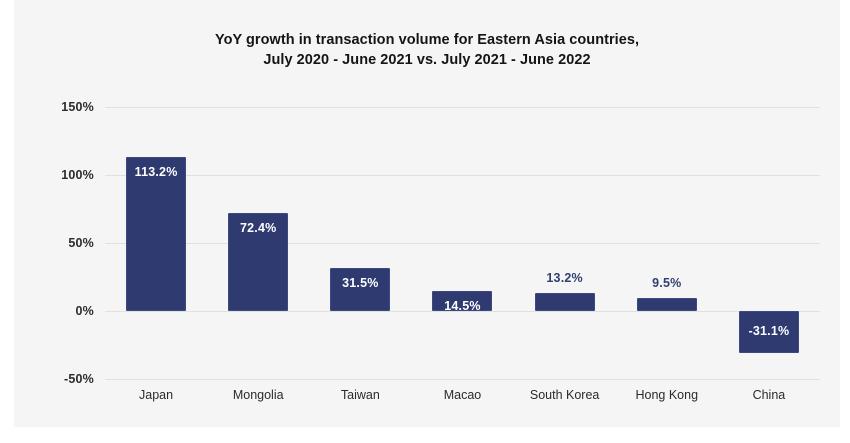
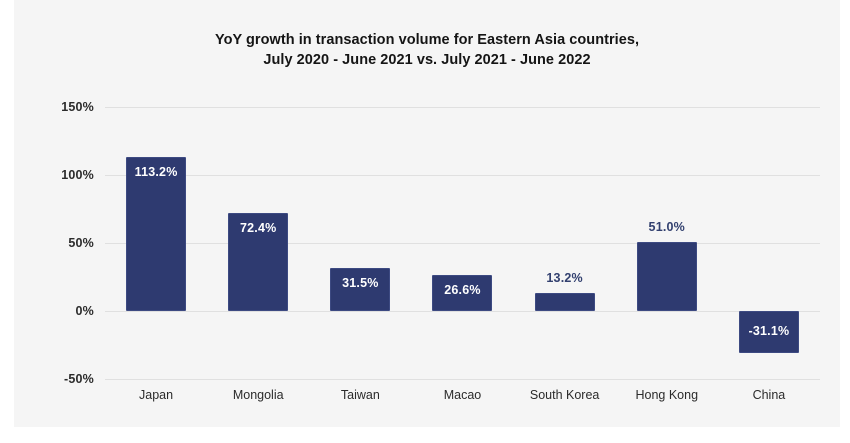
Macao: 14.5% -> 26.6%
Hong Kong: 9.5% -> 51.0%
